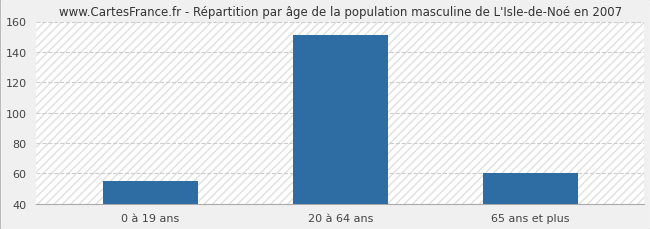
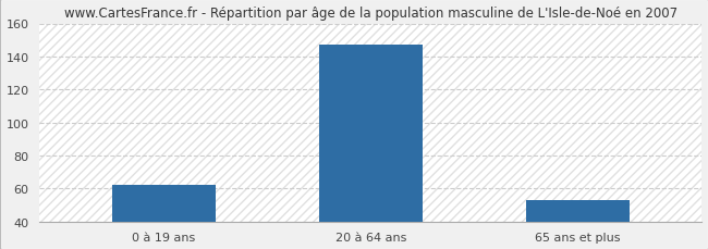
0 à 19 ans: 55 -> 62
20 à 64 ans: 151 -> 147
65 ans et plus: 60 -> 53
